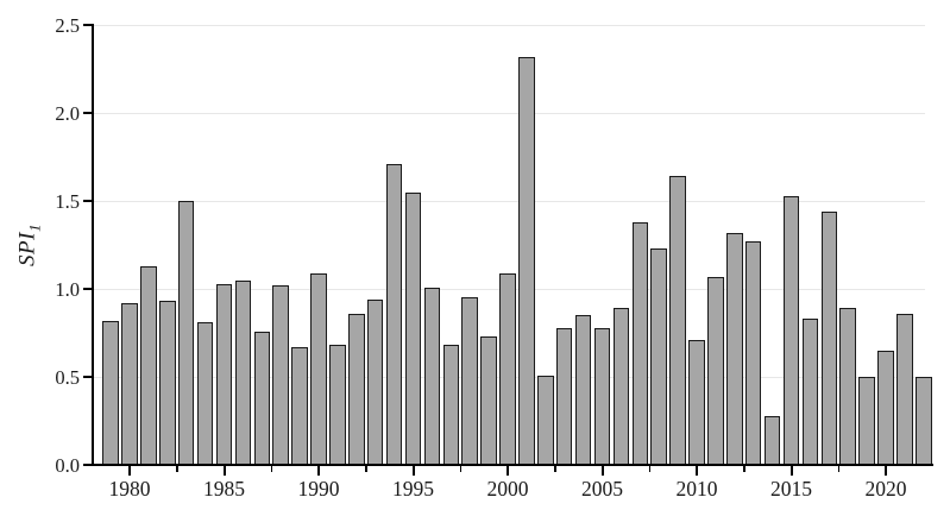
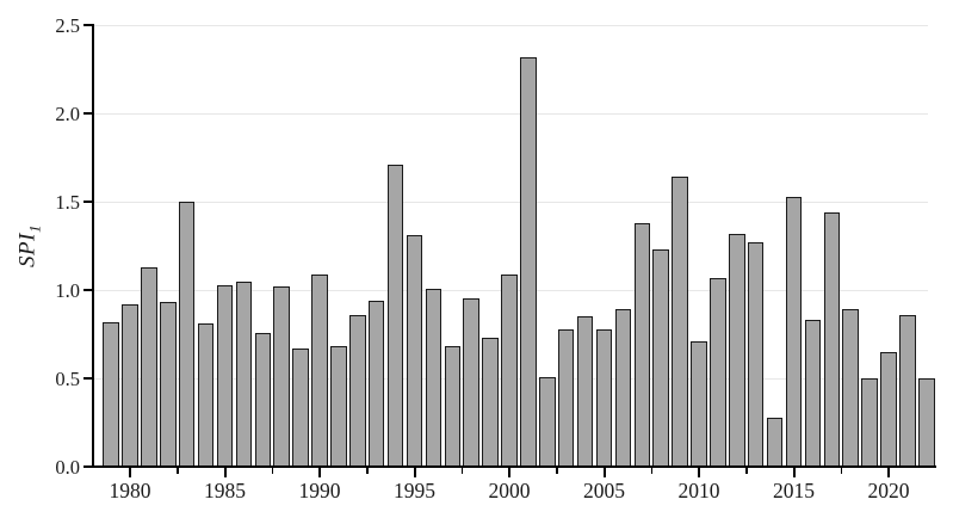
1995: 1.55 -> 1.31
